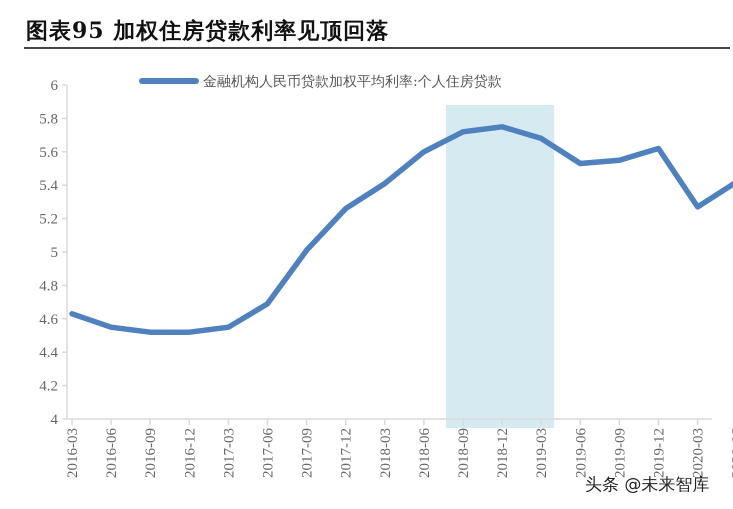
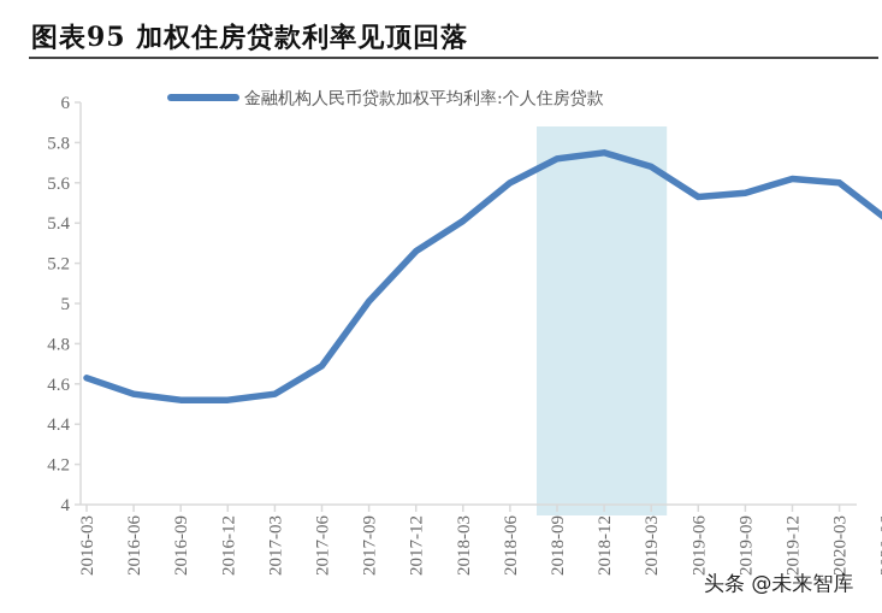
2020-03: 5.27 -> 5.60
